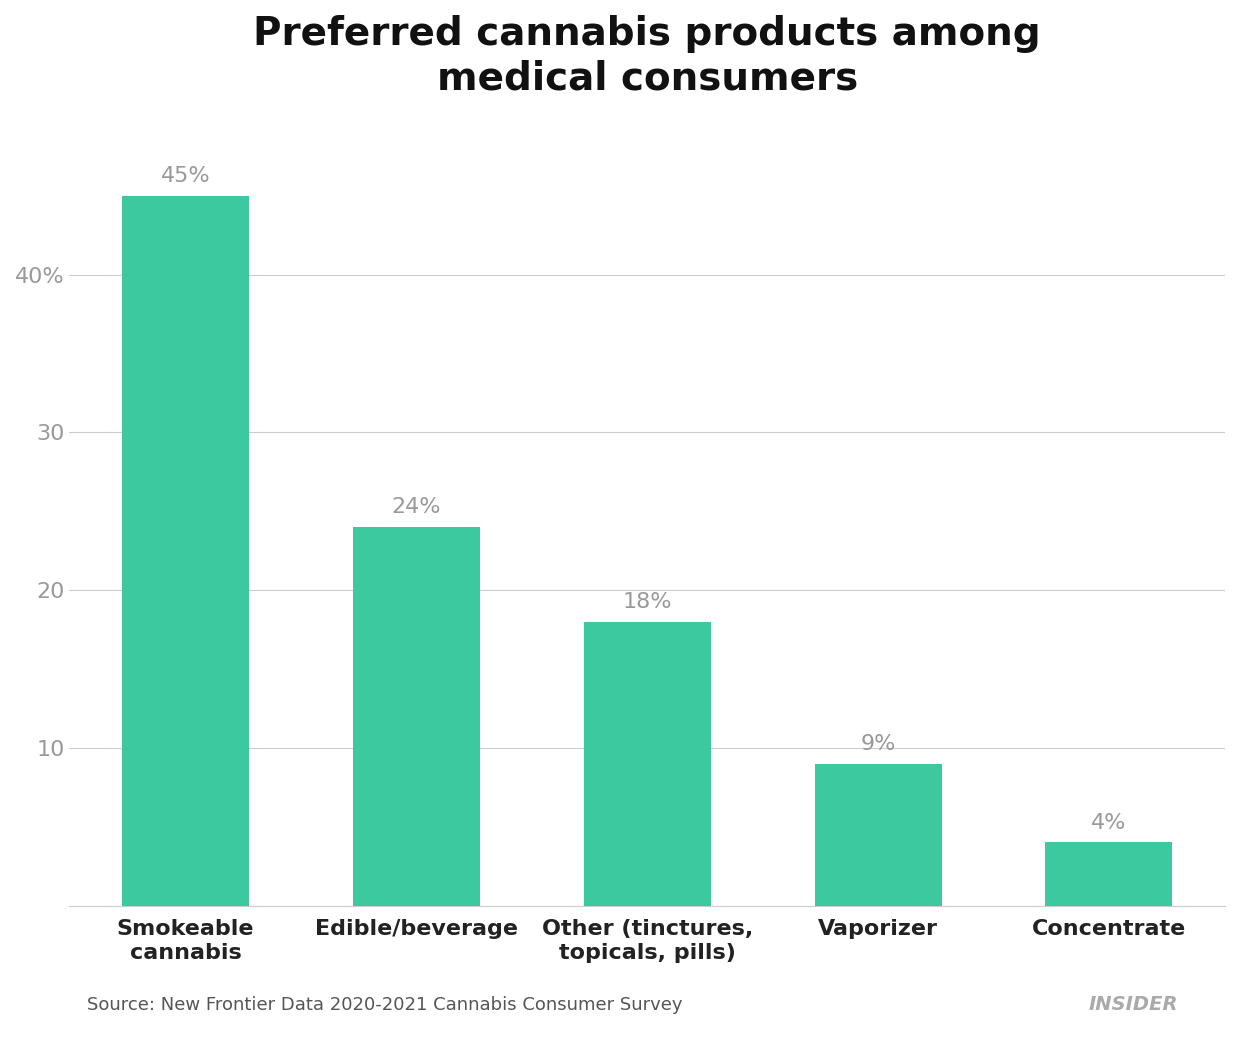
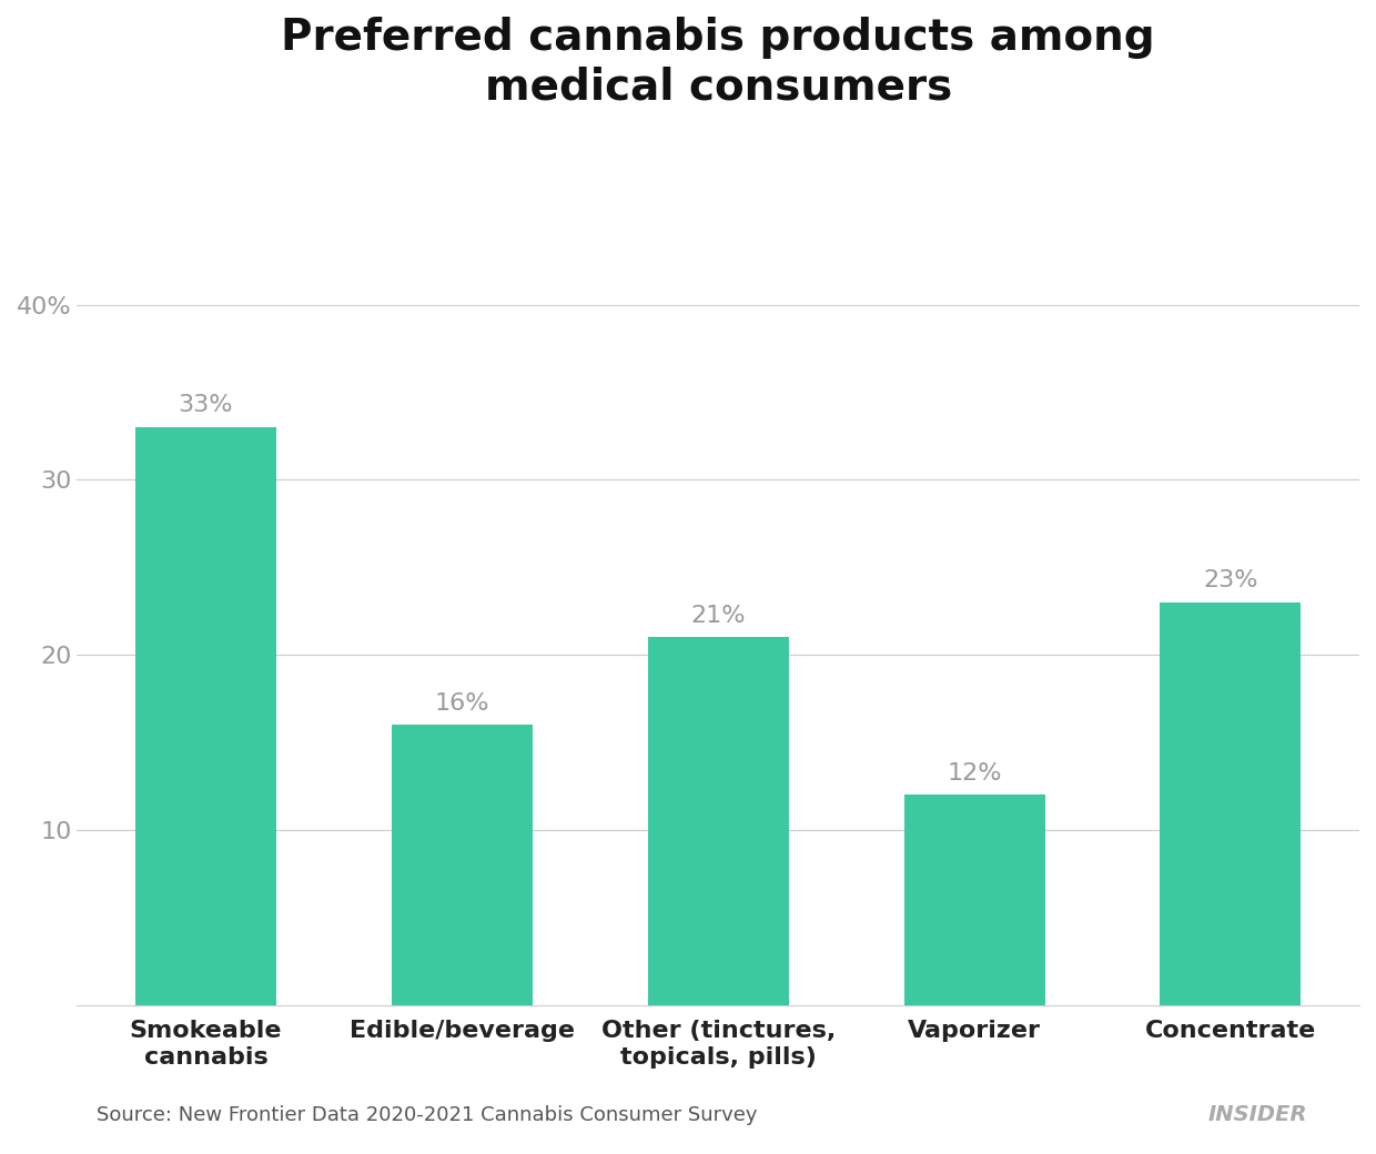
Smokeable cannabis: 45% -> 33%
Edible/beverage: 24% -> 16%
Other (tinctures, topicals, pills): 18% -> 21%
Vaporizer: 9% -> 12%
Concentrate: 4% -> 23%
